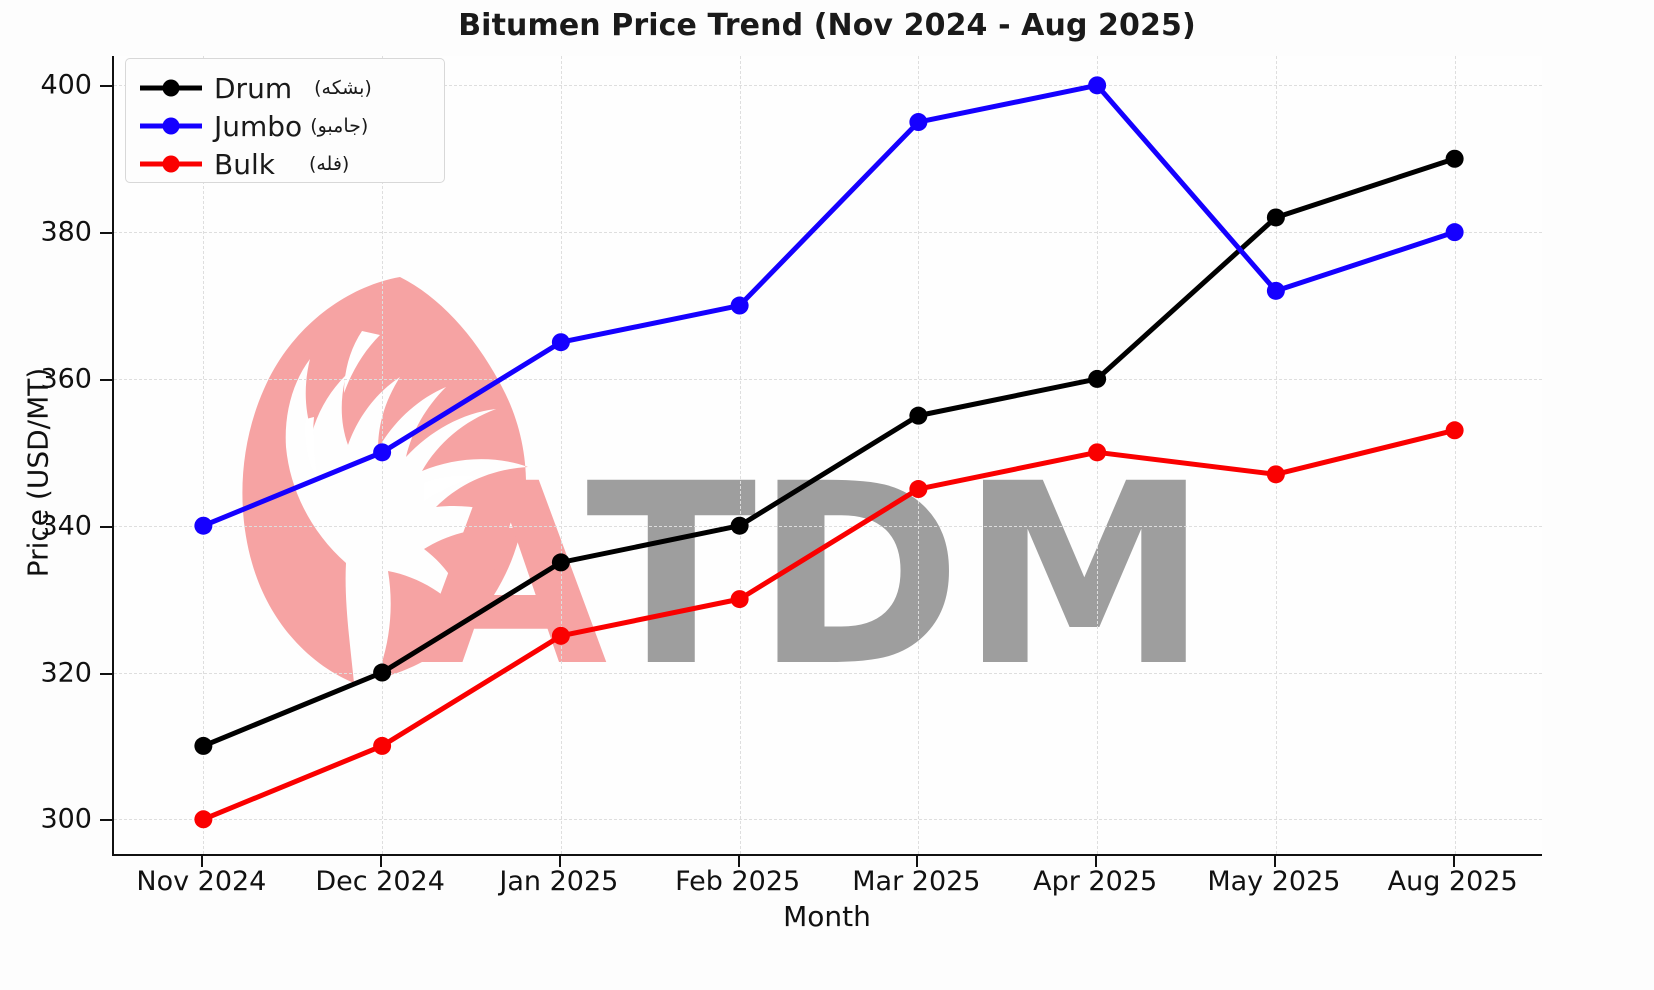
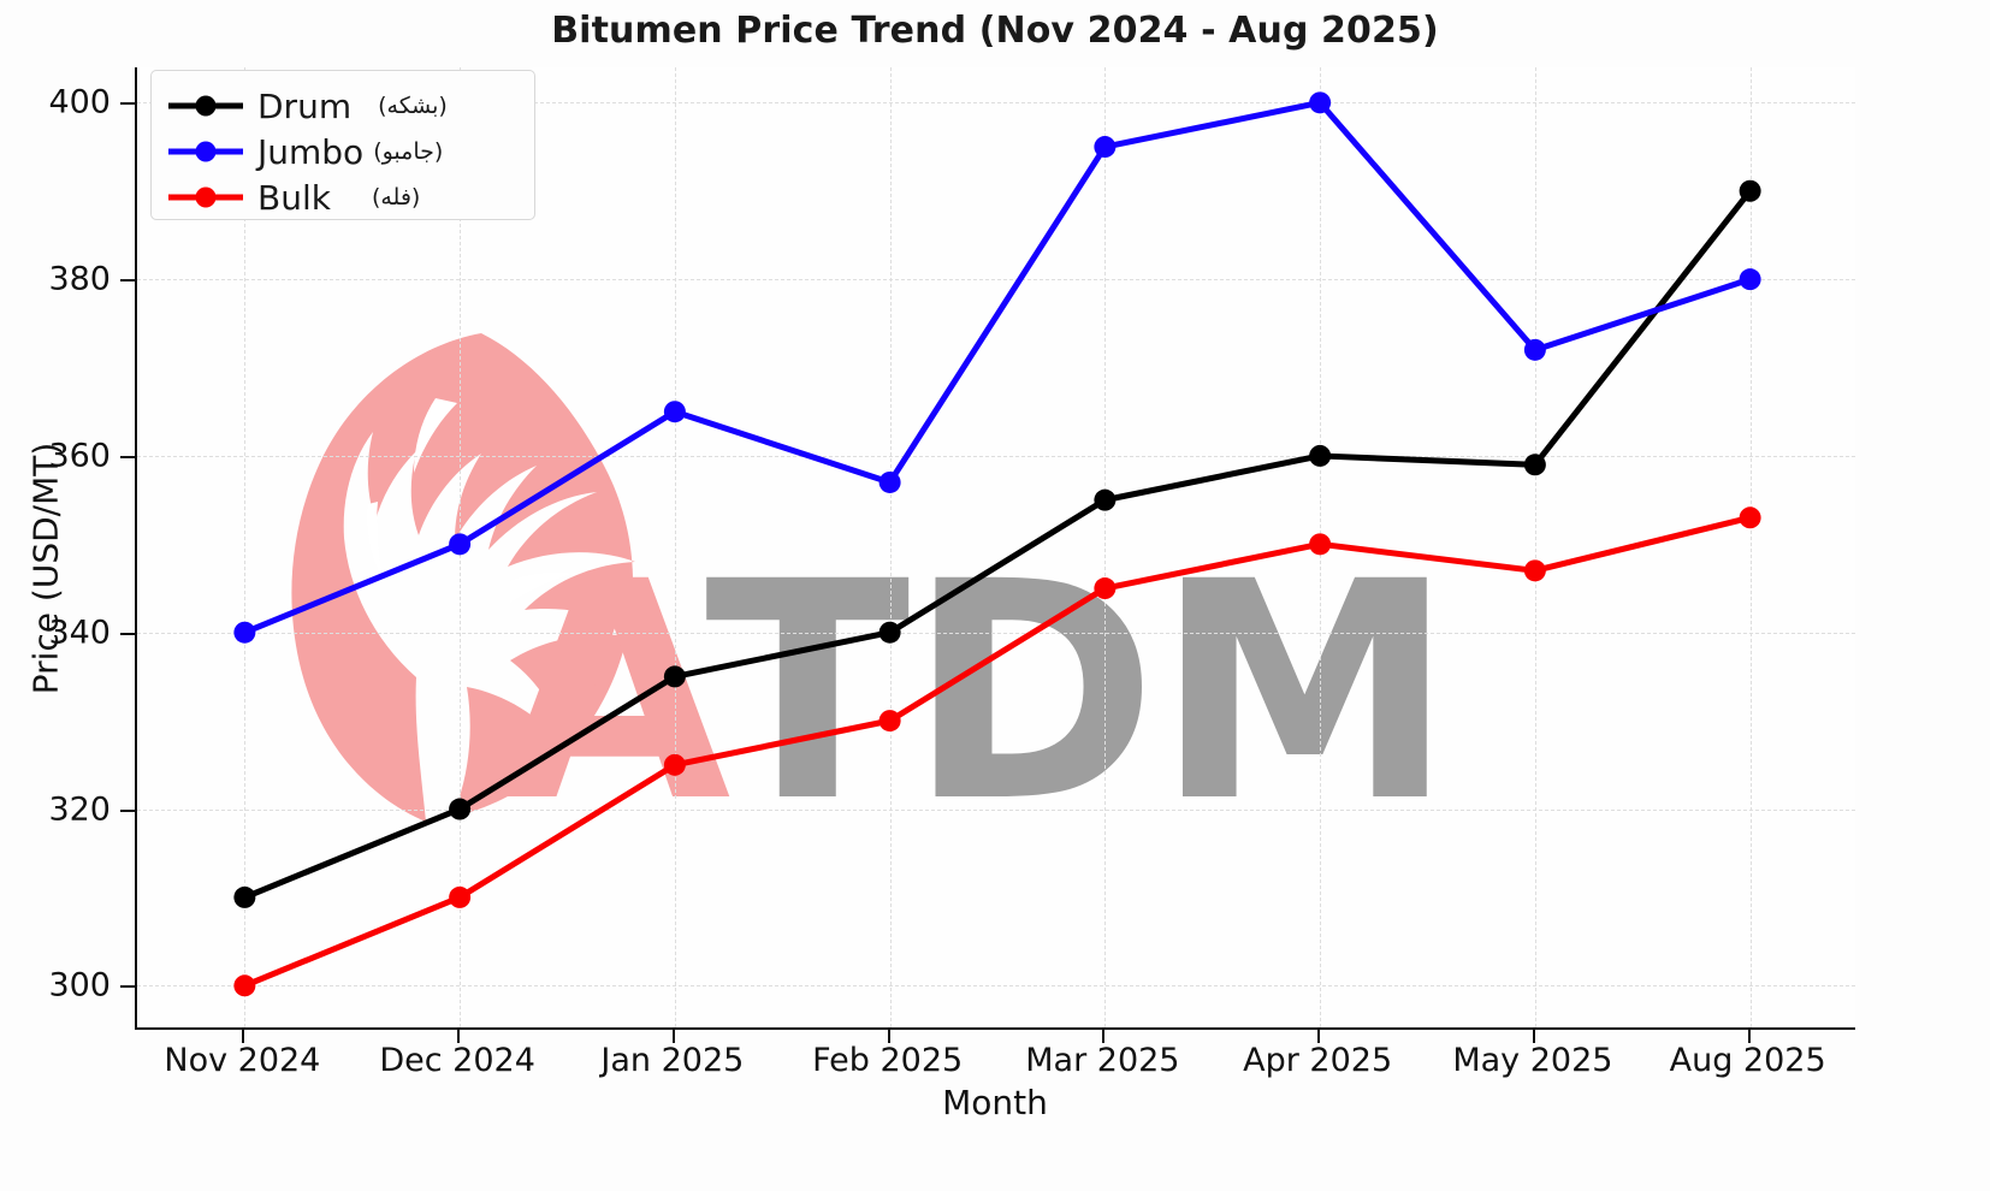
Jumbo/Feb 2025: 370 -> 357
Drum/May 2025: 382 -> 359
